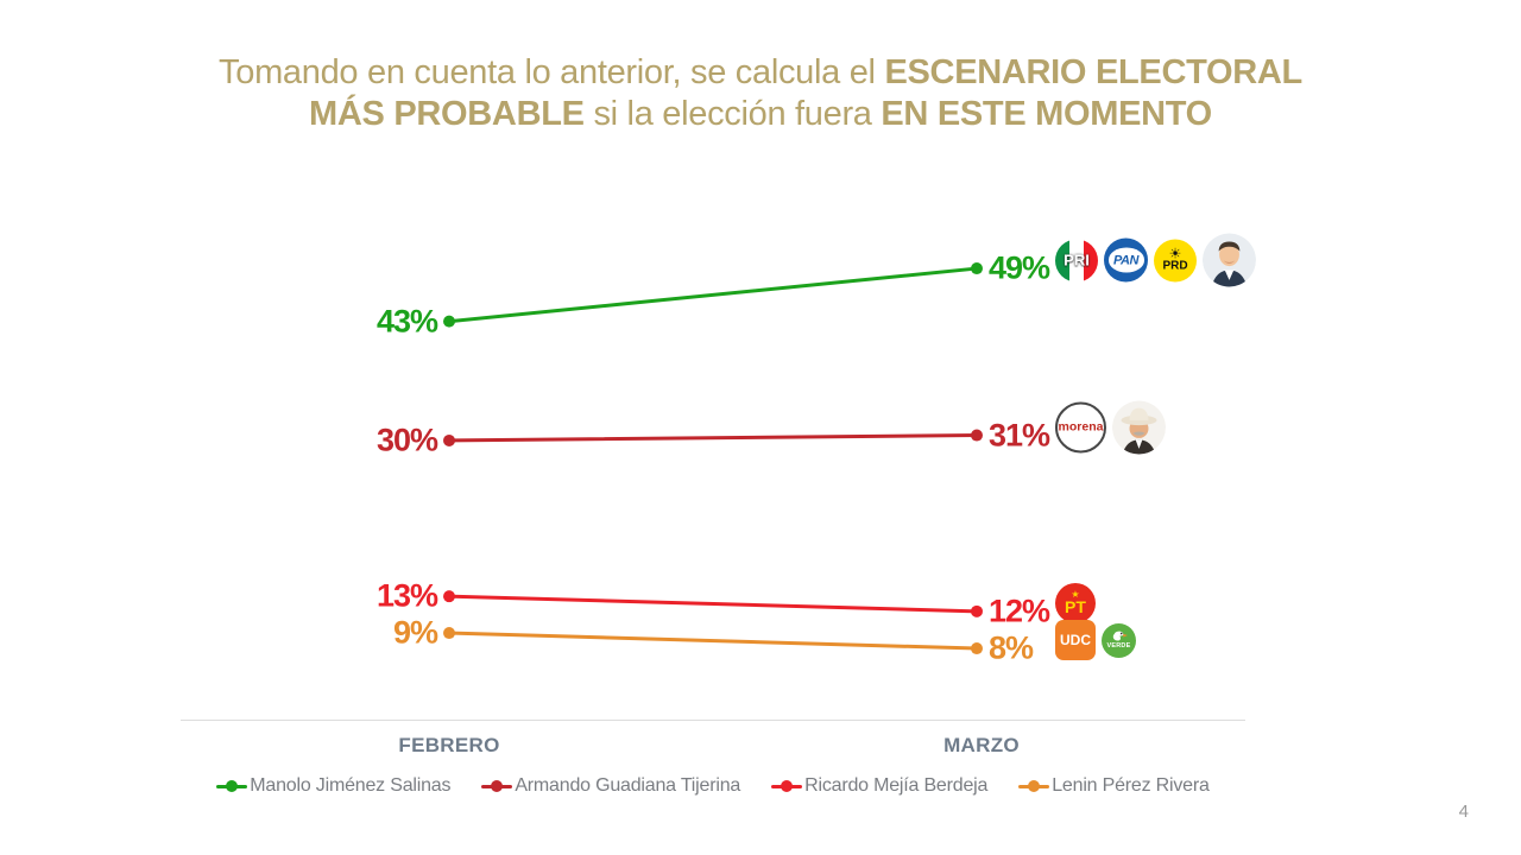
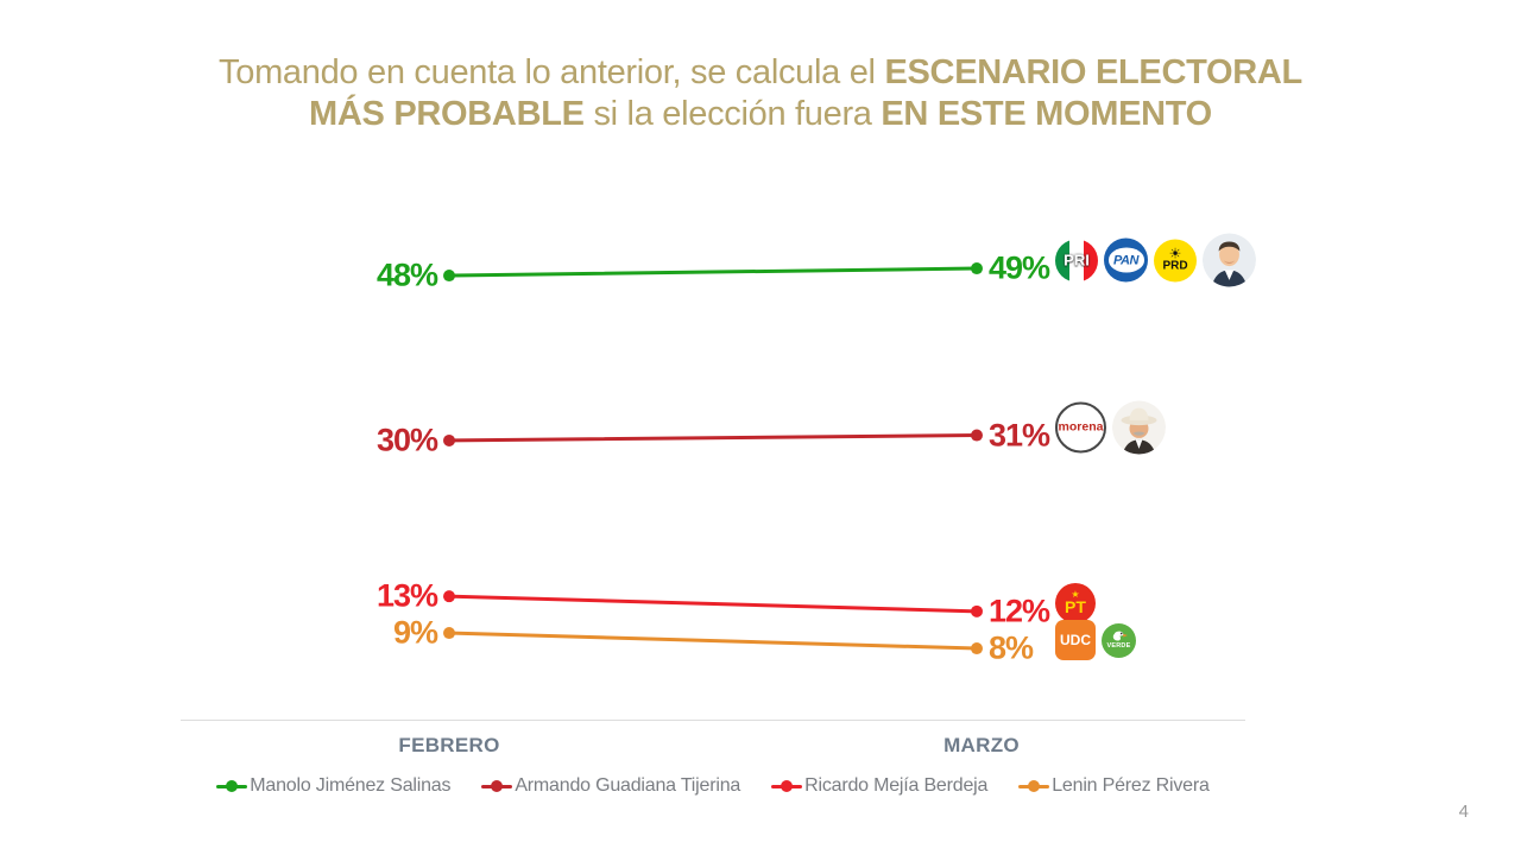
Manolo Jiménez Salinas/FEBRERO: 43% -> 48%
